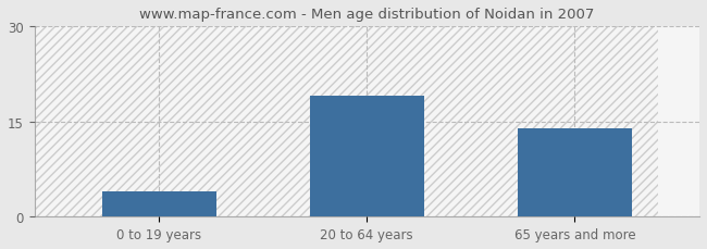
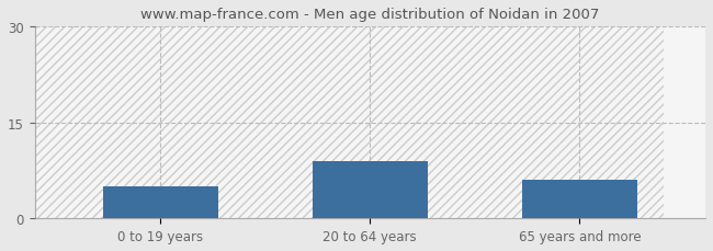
0 to 19 years: 4 -> 5
20 to 64 years: 19 -> 9
65 years and more: 14 -> 6
